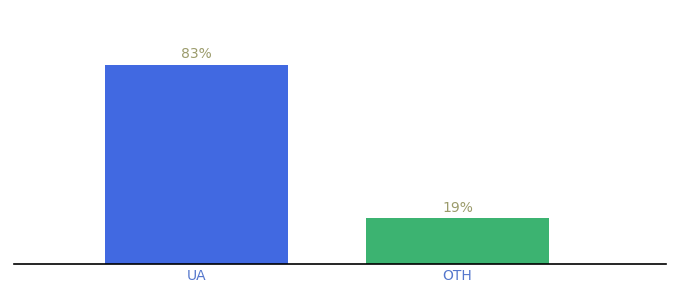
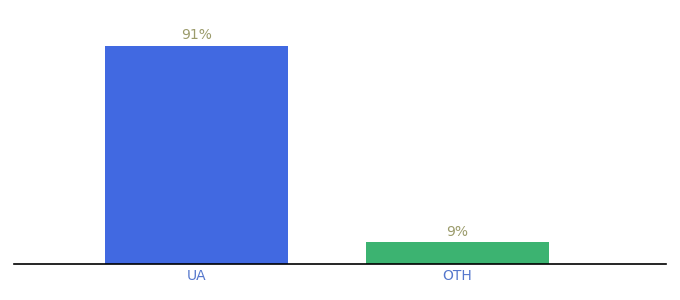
UA: 83% -> 91%
OTH: 19% -> 9%
